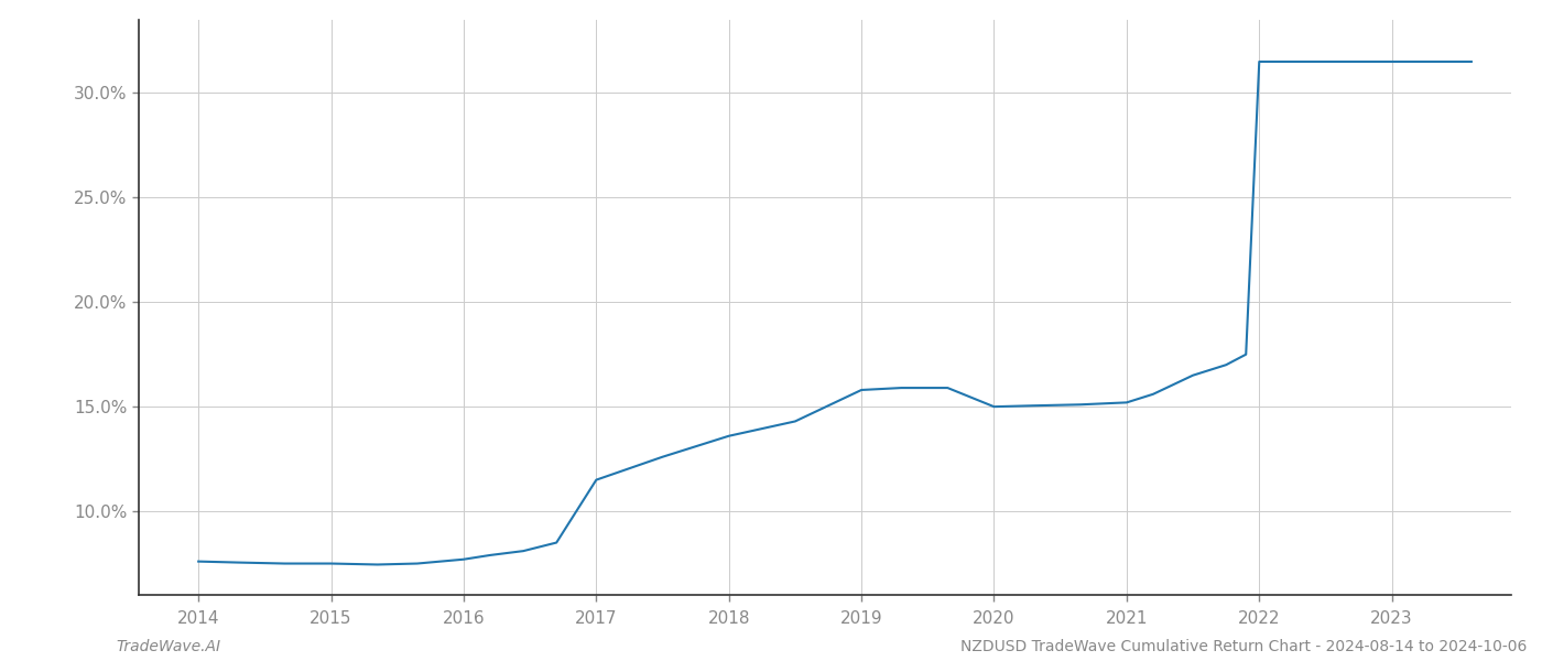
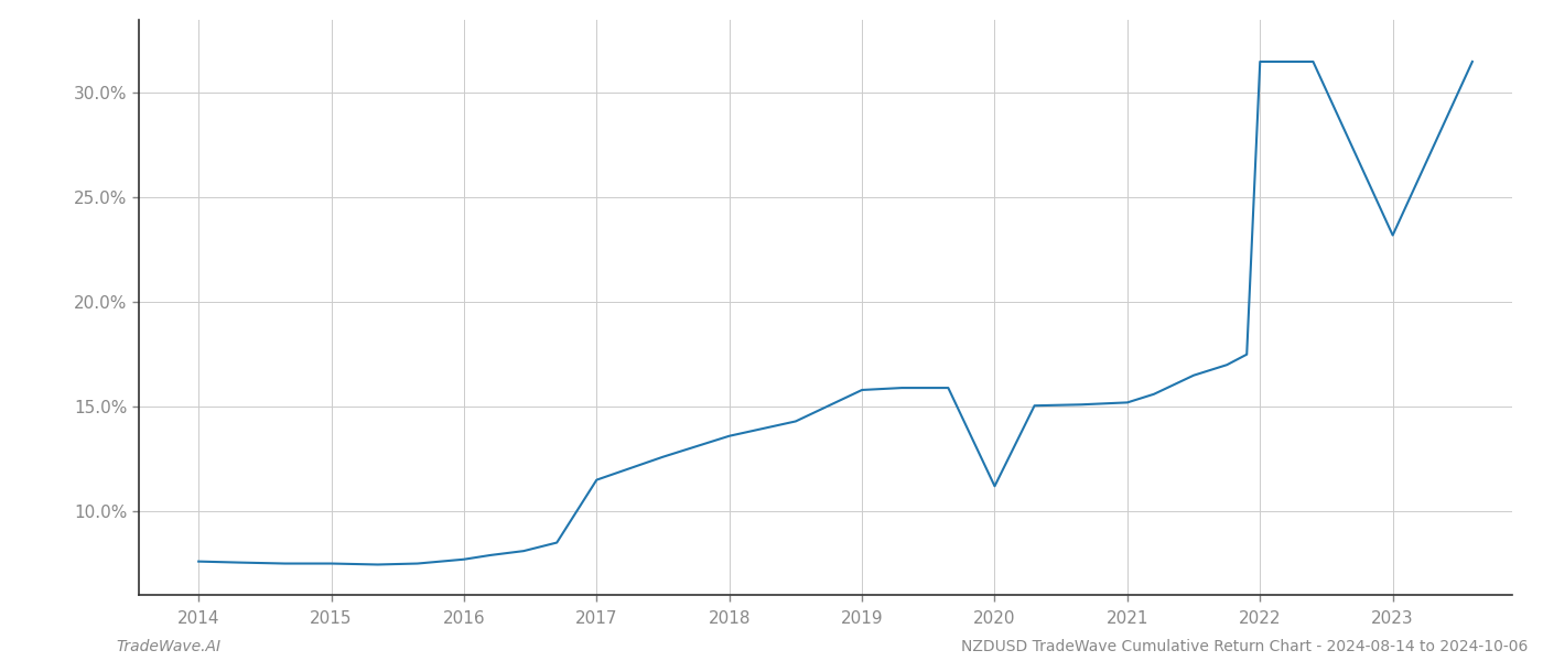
2020: 15.0% -> 11.2%
2023: 31.5% -> 23.2%
